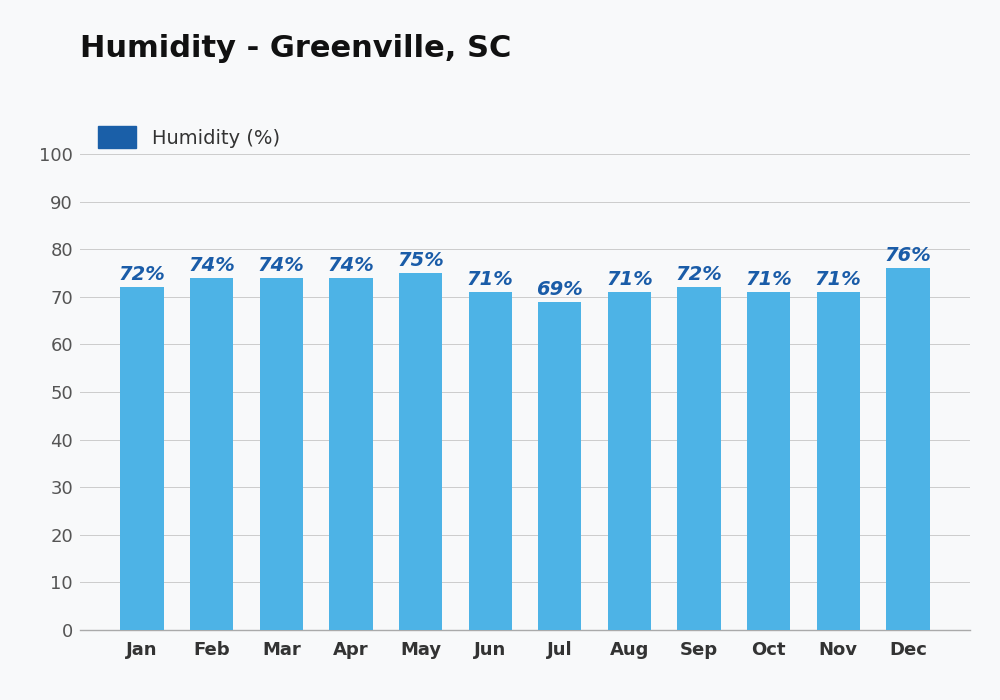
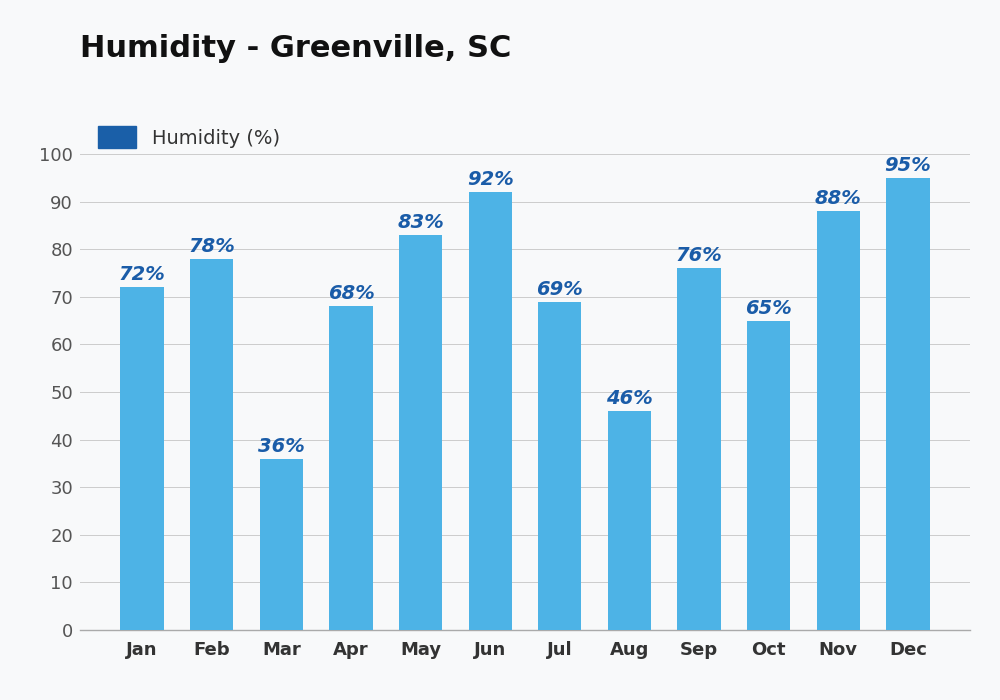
Feb: 74% -> 78%
Mar: 74% -> 36%
Apr: 74% -> 68%
May: 75% -> 83%
Jun: 71% -> 92%
Aug: 71% -> 46%
Sep: 72% -> 76%
Oct: 71% -> 65%
Nov: 71% -> 88%
Dec: 76% -> 95%
